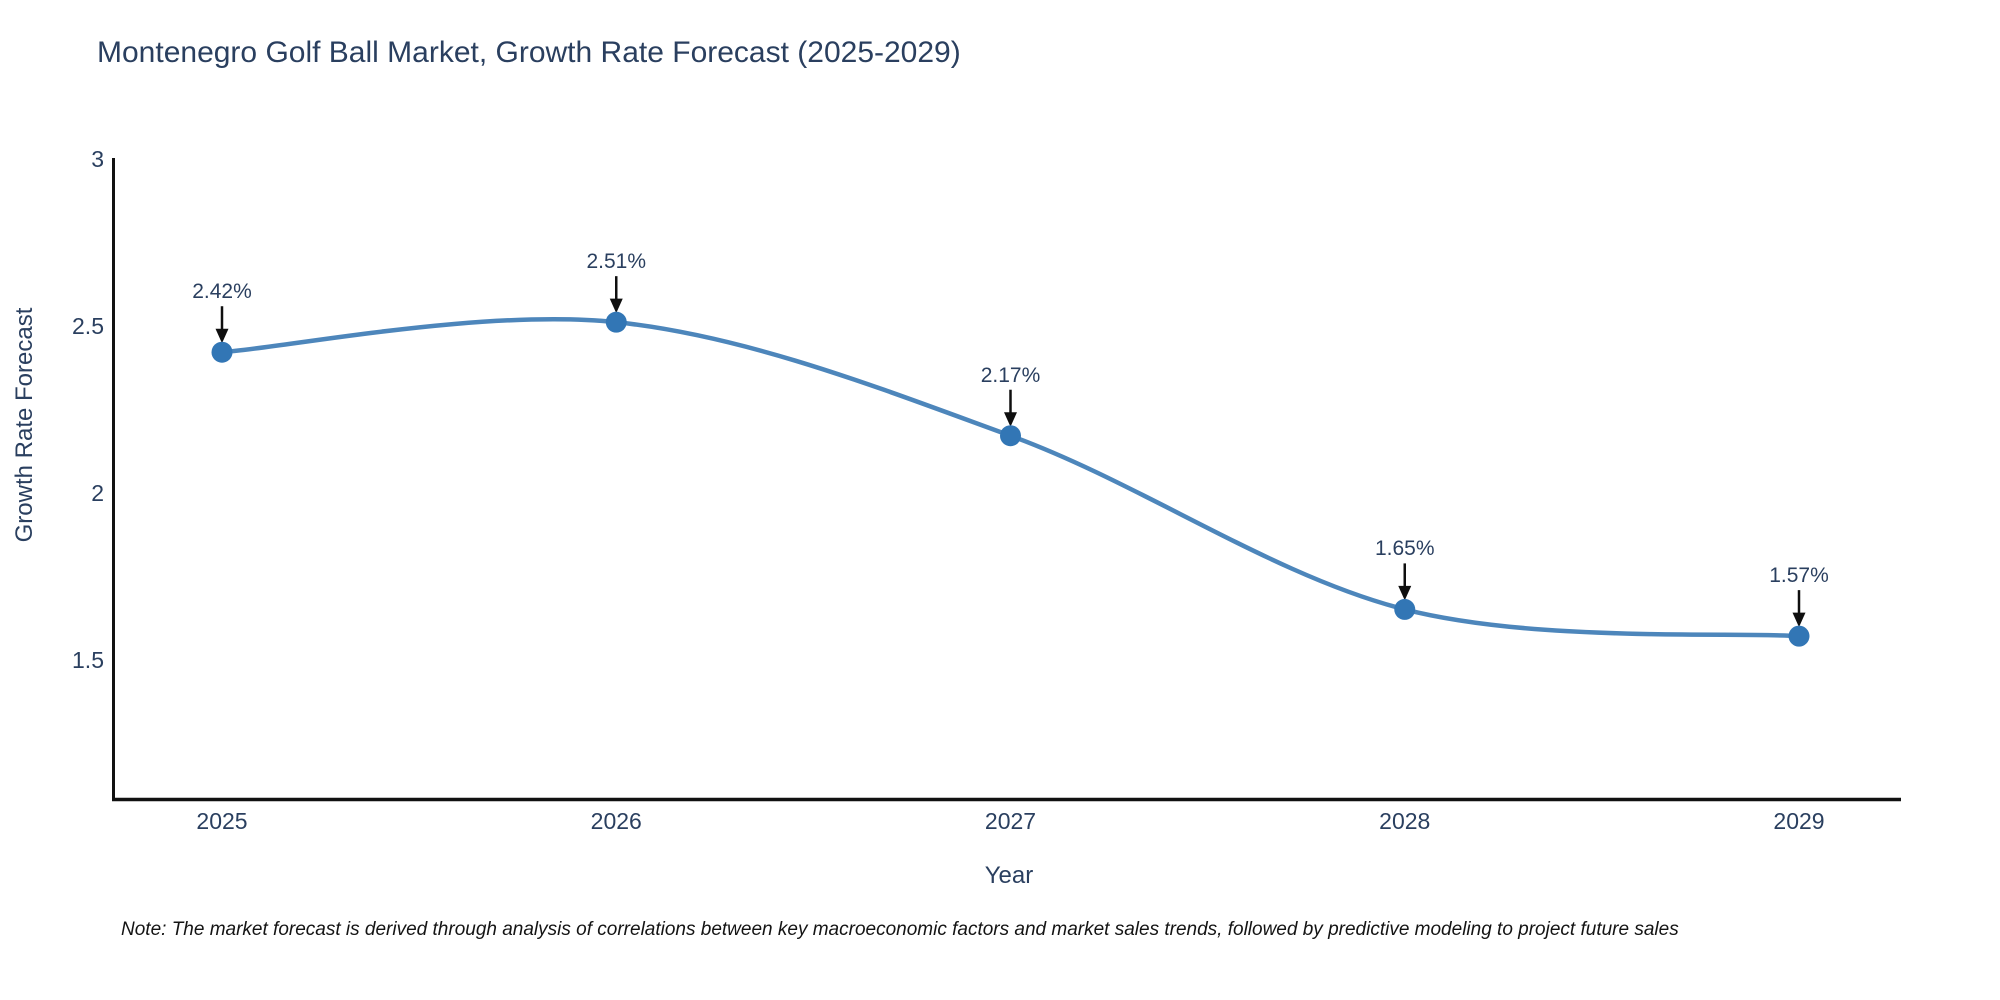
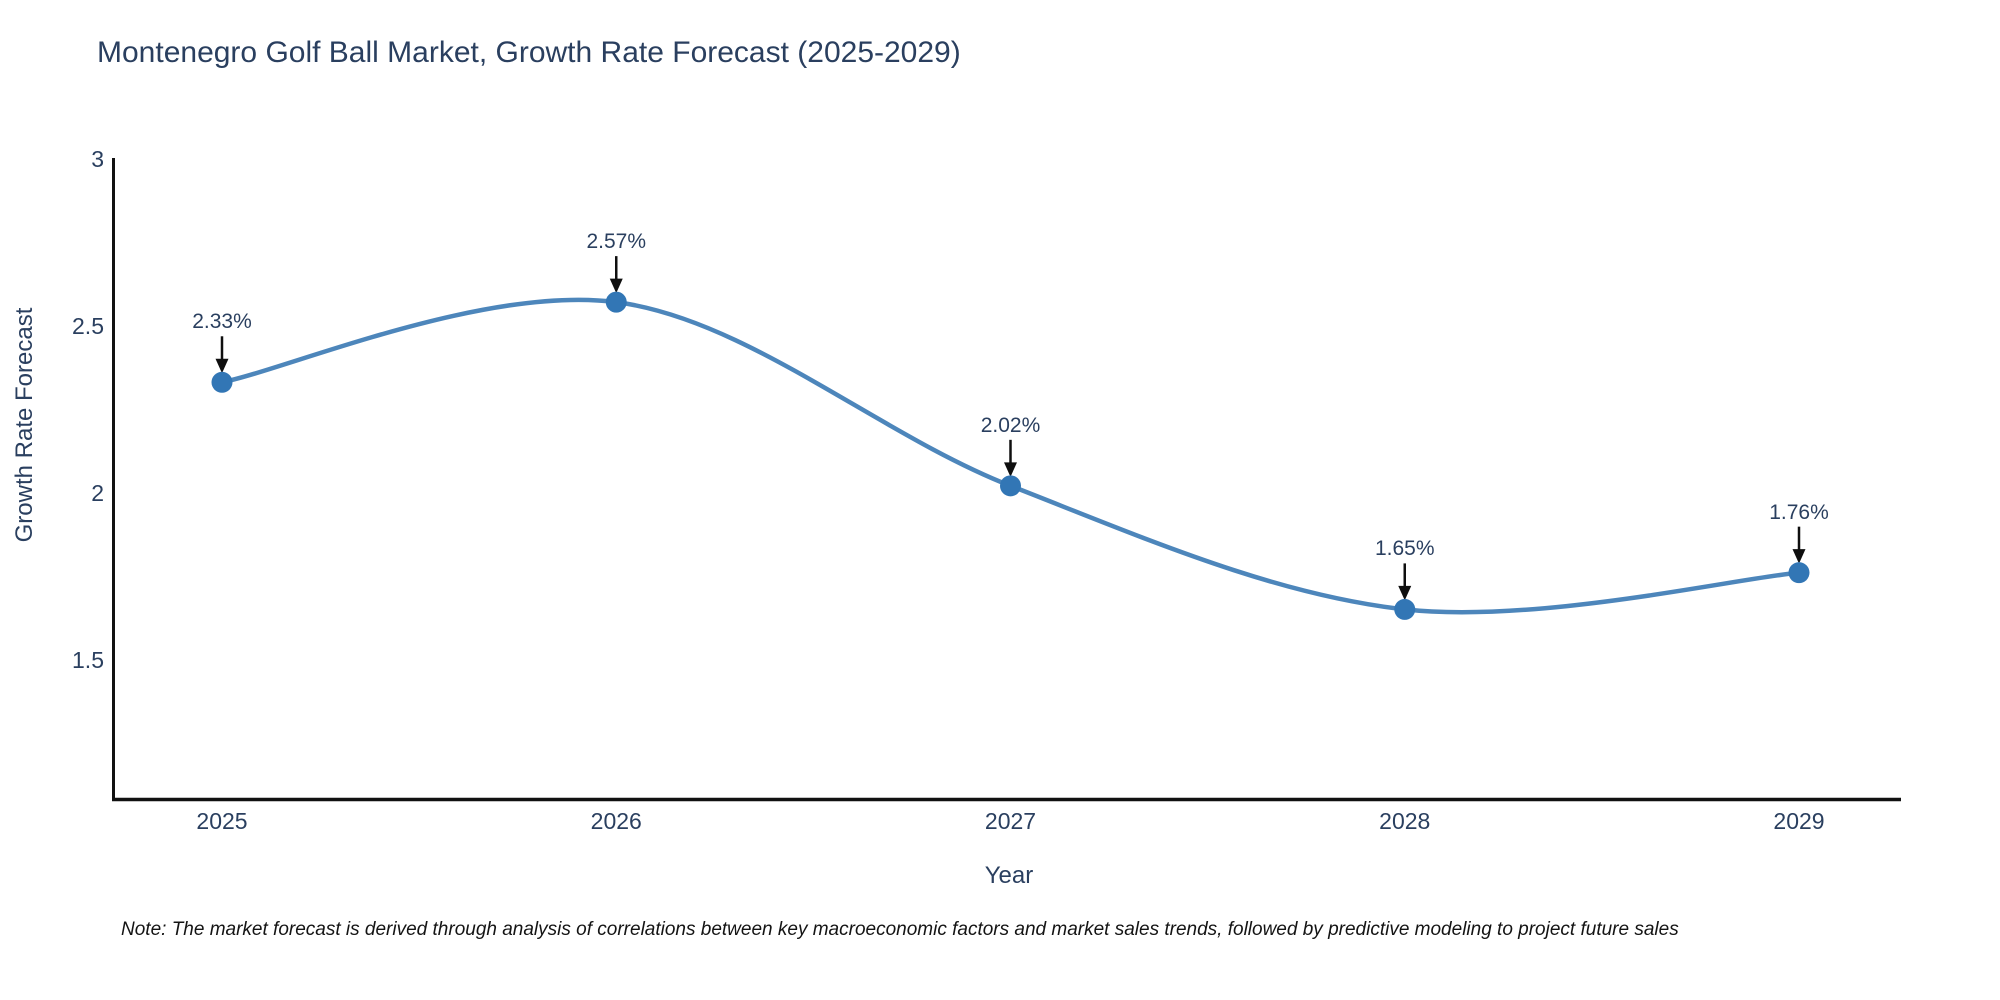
2025: 2.42% -> 2.33%
2026: 2.51% -> 2.57%
2027: 2.17% -> 2.02%
2029: 1.57% -> 1.76%
